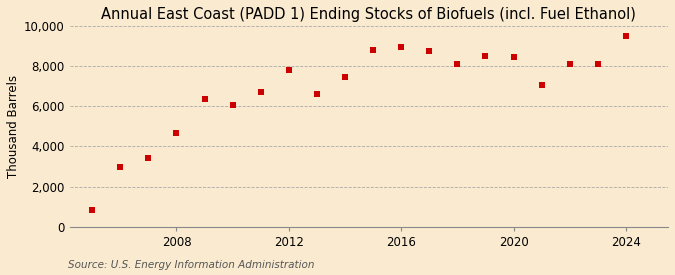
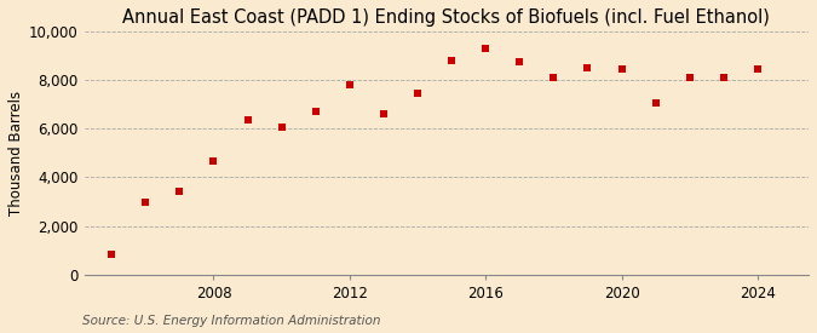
2016: 8,950 -> 9,300
2024: 9,500 -> 8,450
